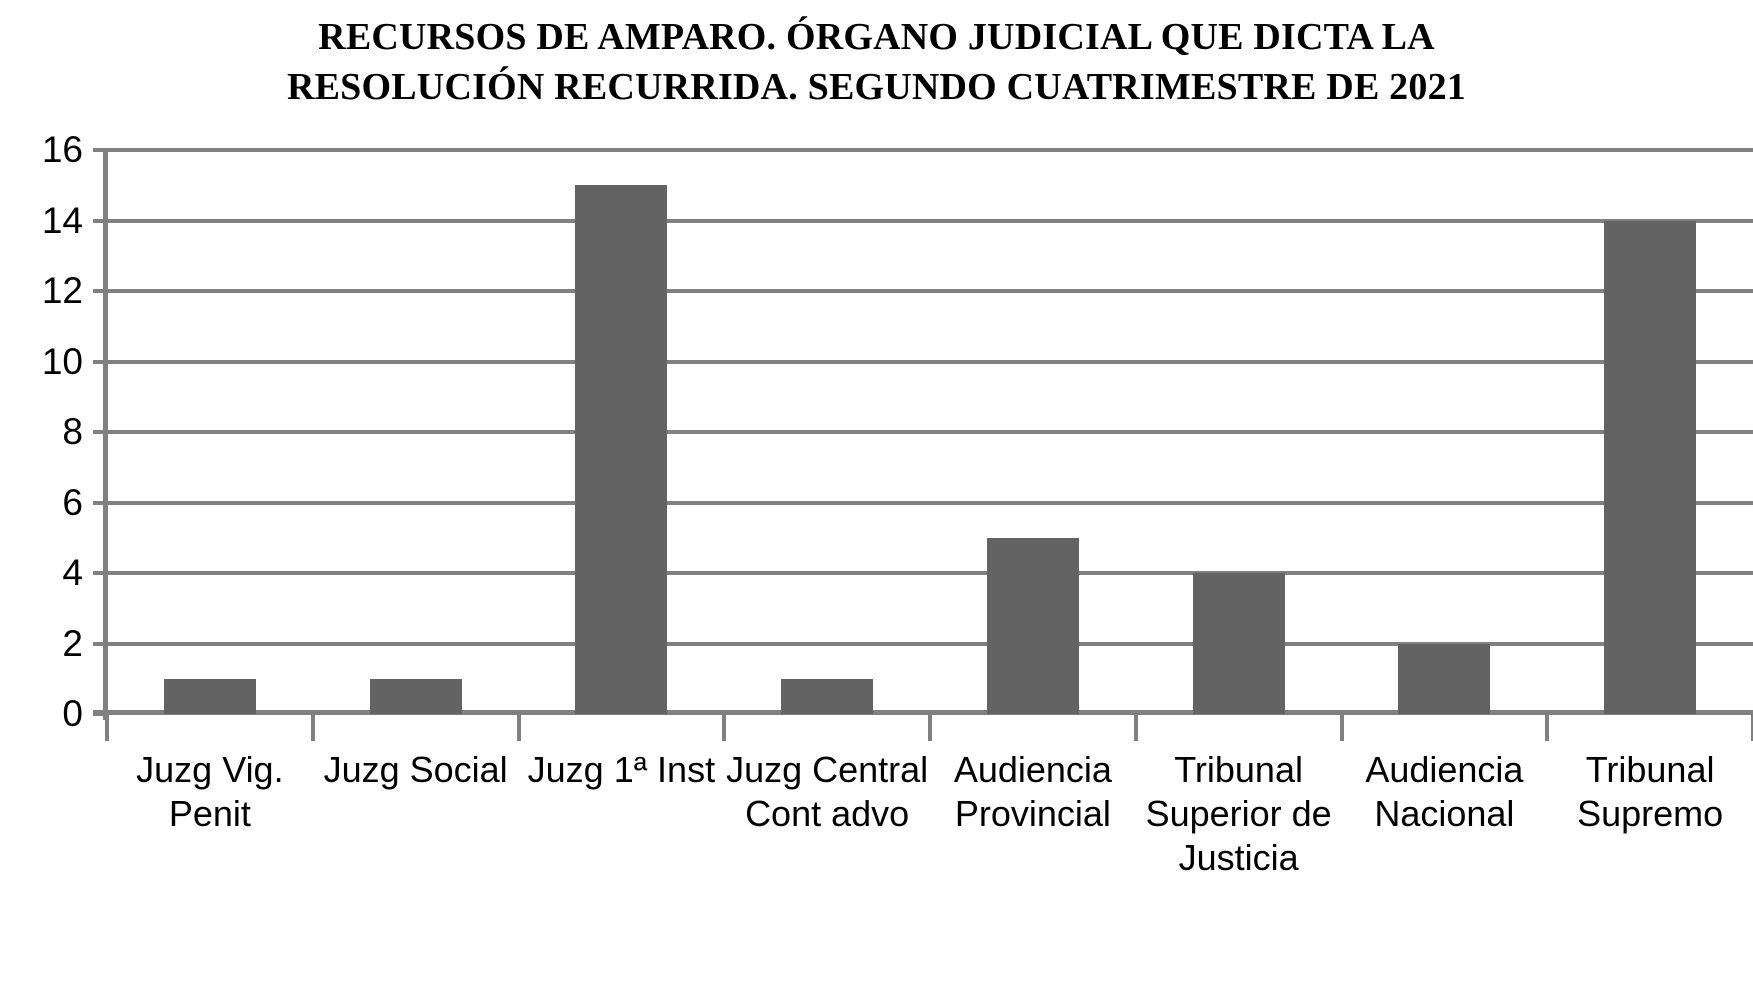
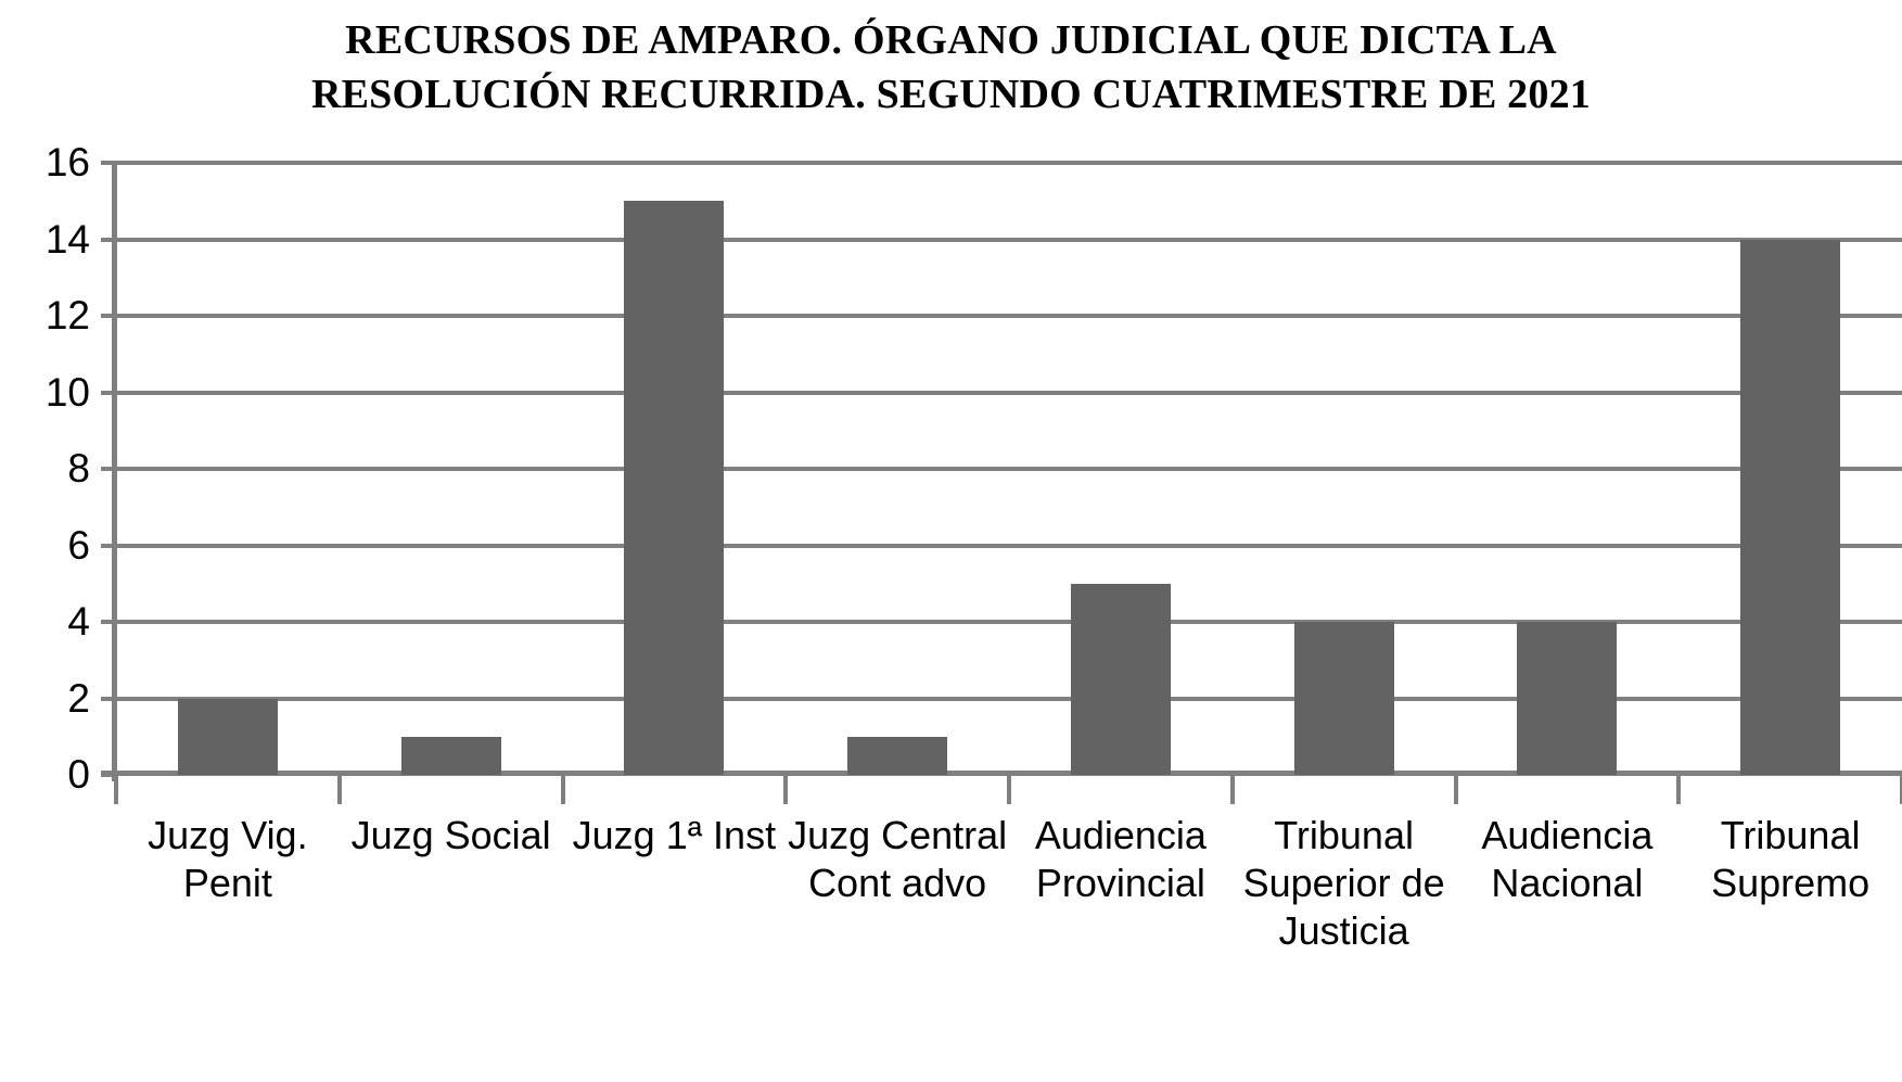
Juzg Vig. Penit: 1 -> 2
Audiencia Nacional: 2 -> 4
